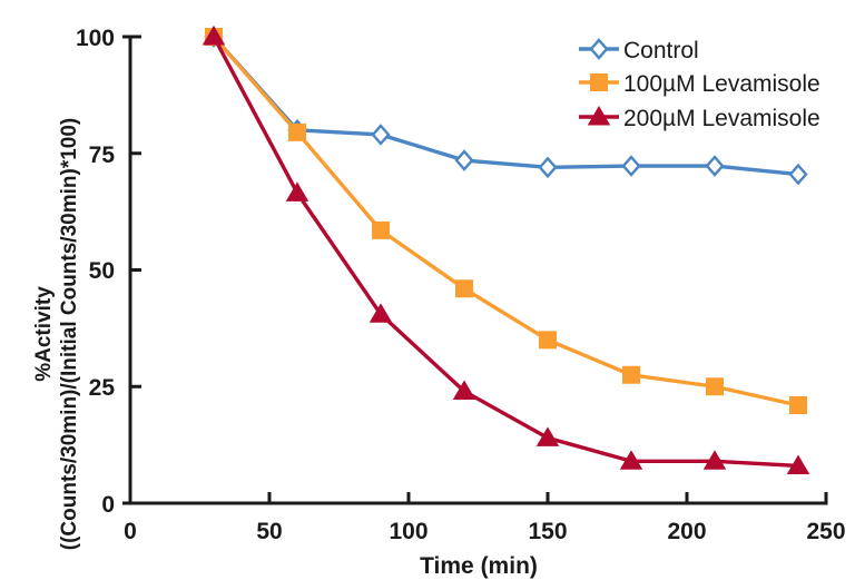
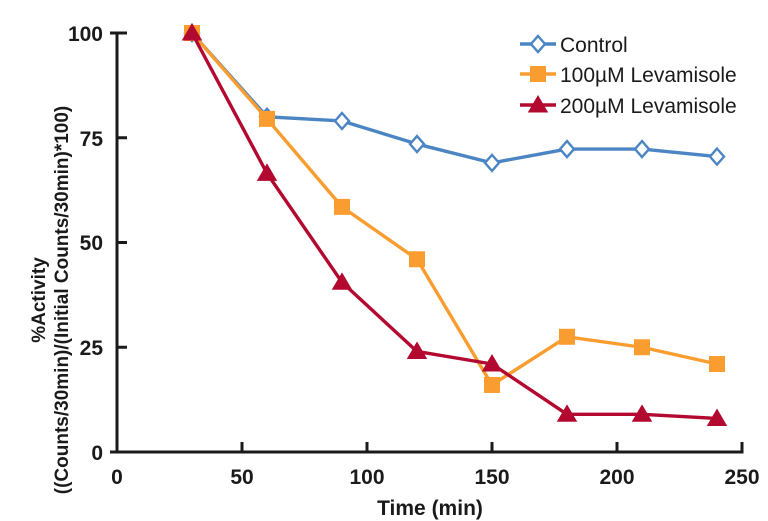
Control/150: 72 -> 69
100µM Levamisole/150: 35 -> 16
200µM Levamisole/150: 14 -> 21
